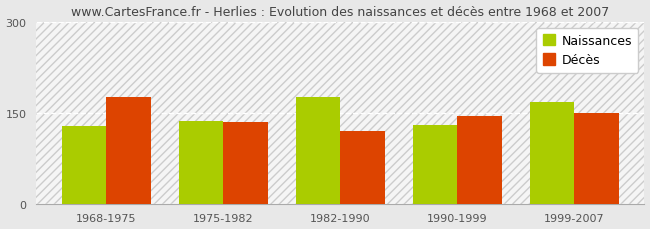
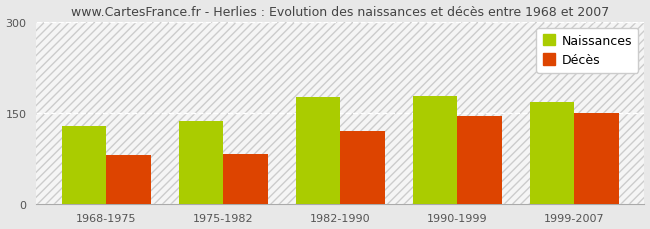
Décès/1968-1975: 176 -> 80
Décès/1975-1982: 134 -> 82
Naissances/1990-1999: 130 -> 177
